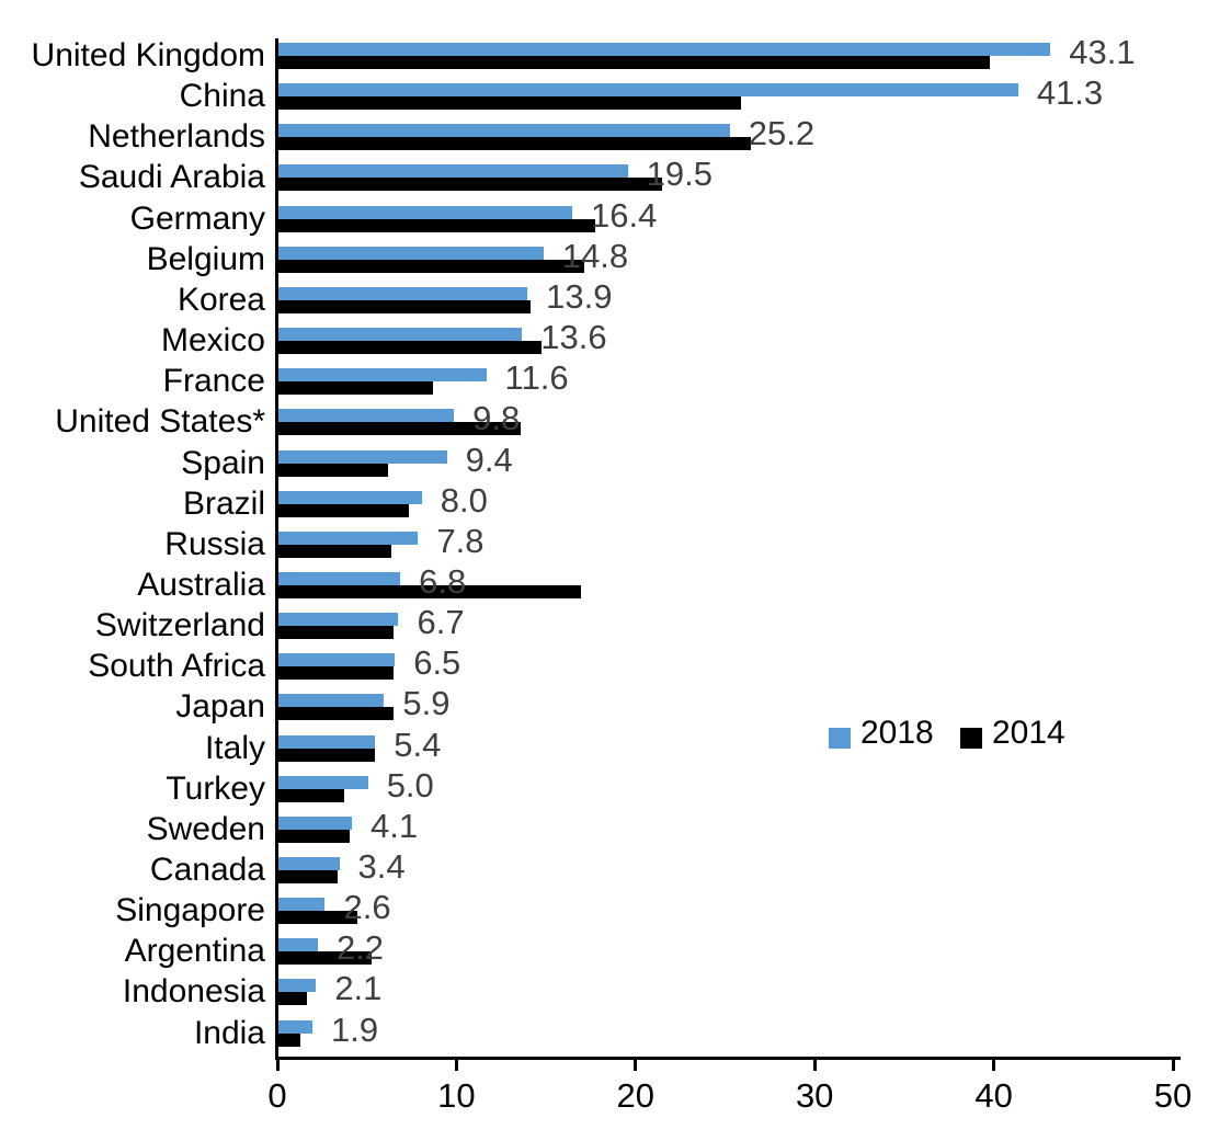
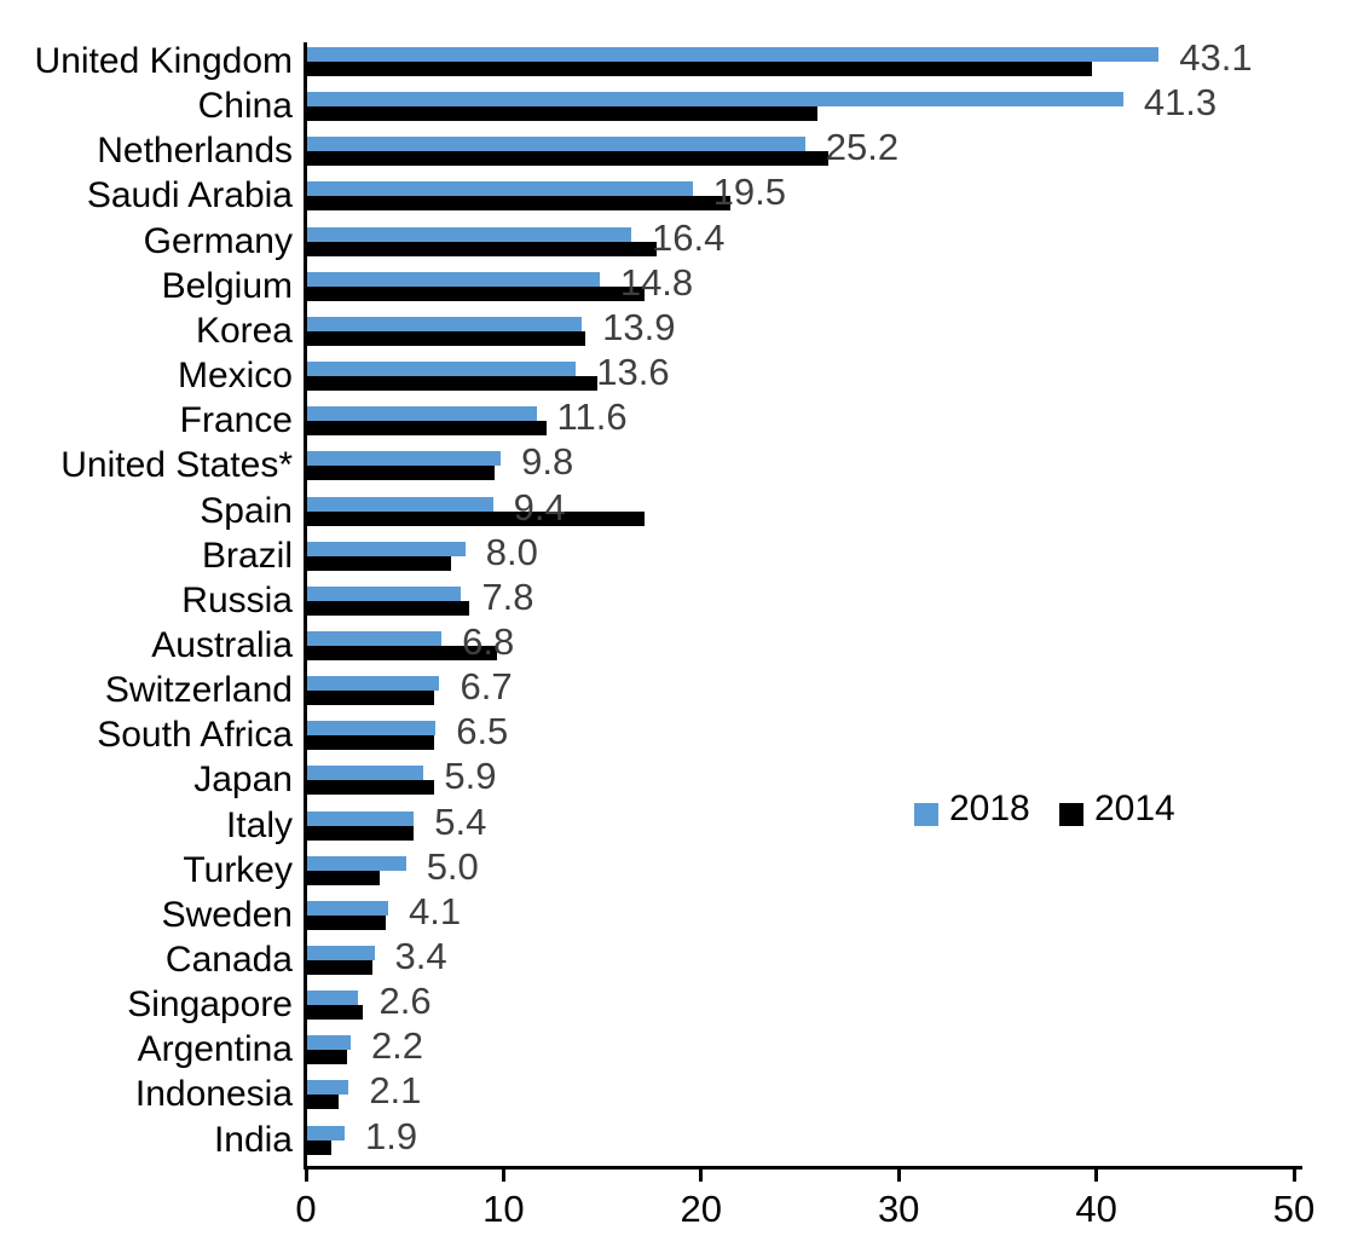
2014/France: 8.6 -> 12.1
2014/United States*: 13.5 -> 9.5
2014/Spain: 6.1 -> 17.1
2014/Russia: 6.3 -> 8.2
2014/Australia: 16.9 -> 9.6
2014/Singapore: 4.4 -> 2.8
2014/Argentina: 5.2 -> 2.0
